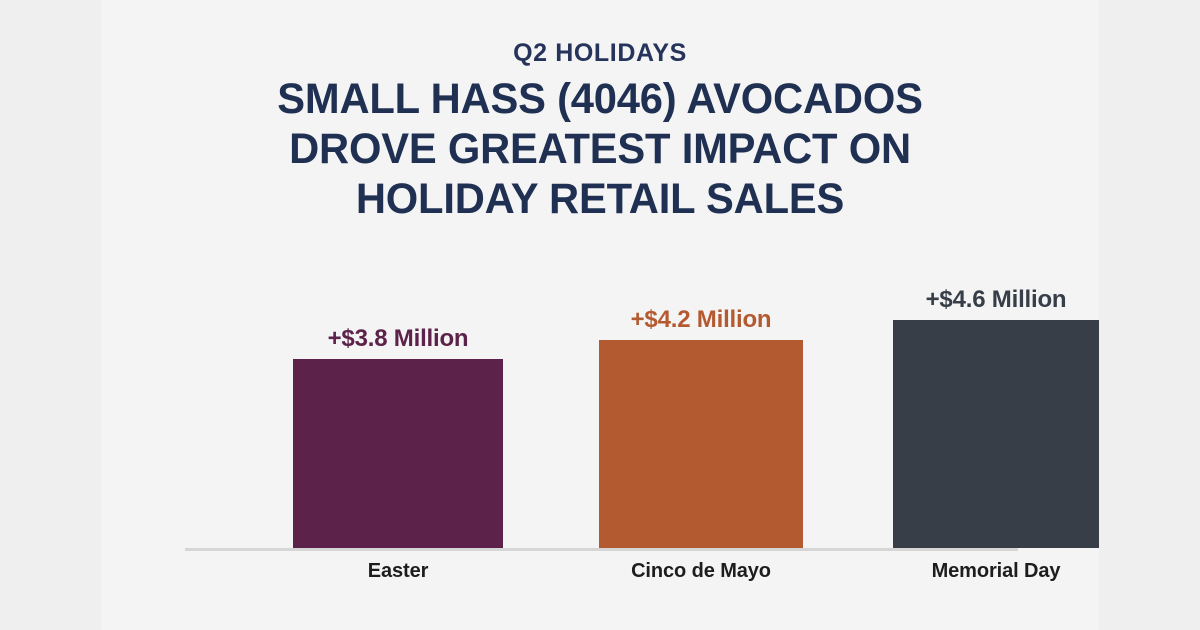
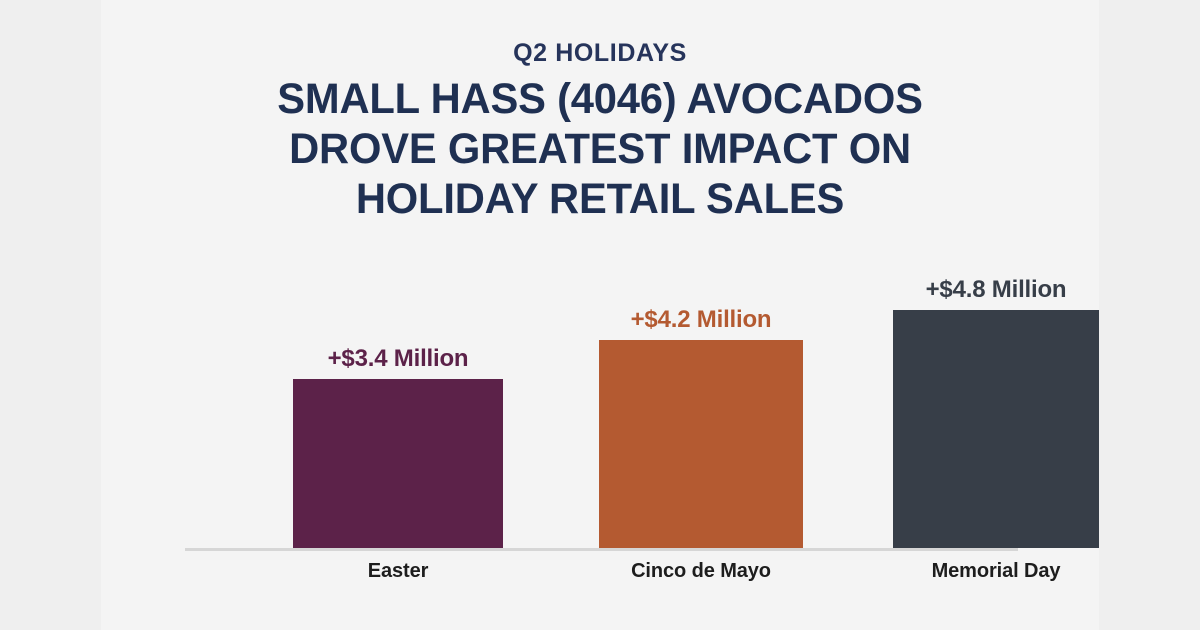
Easter: +$3.8 -> +$3.4
Memorial Day: +$4.6 -> +$4.8
